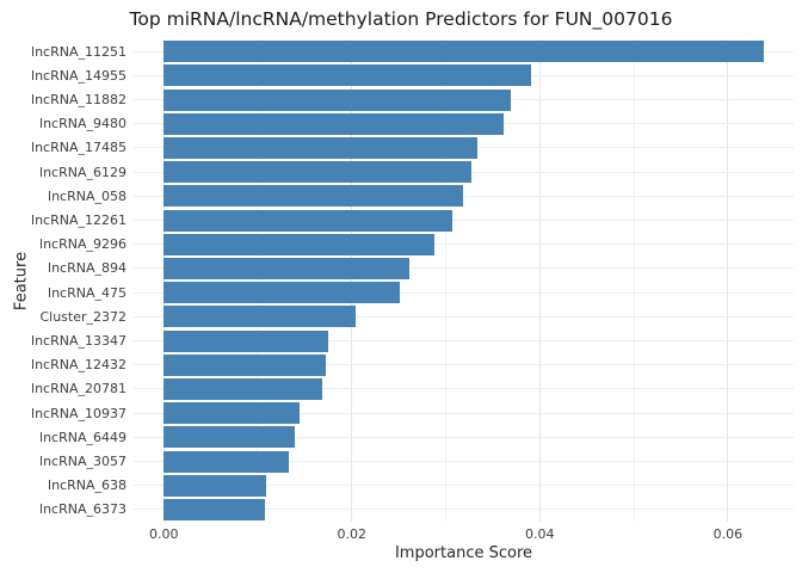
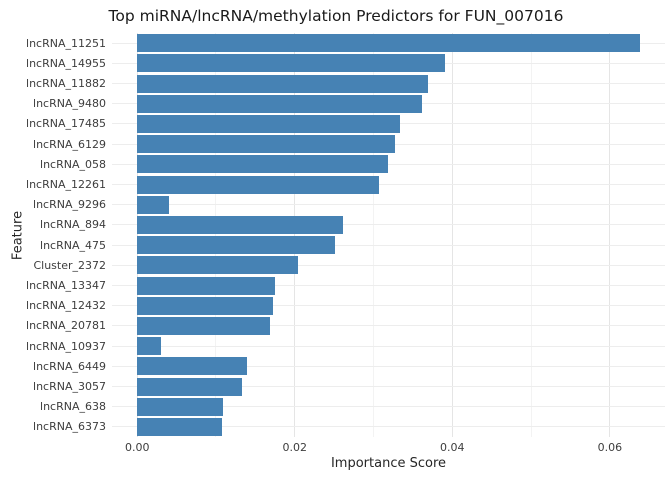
lncRNA_9296: 0.029 -> 0.004
lncRNA_10937: 0.015 -> 0.003
